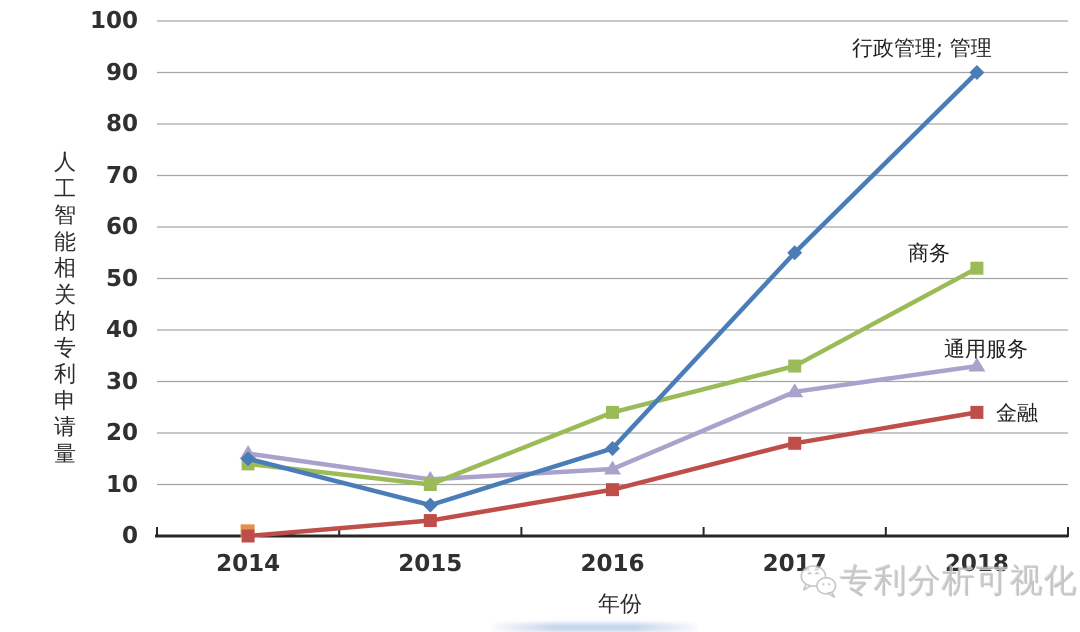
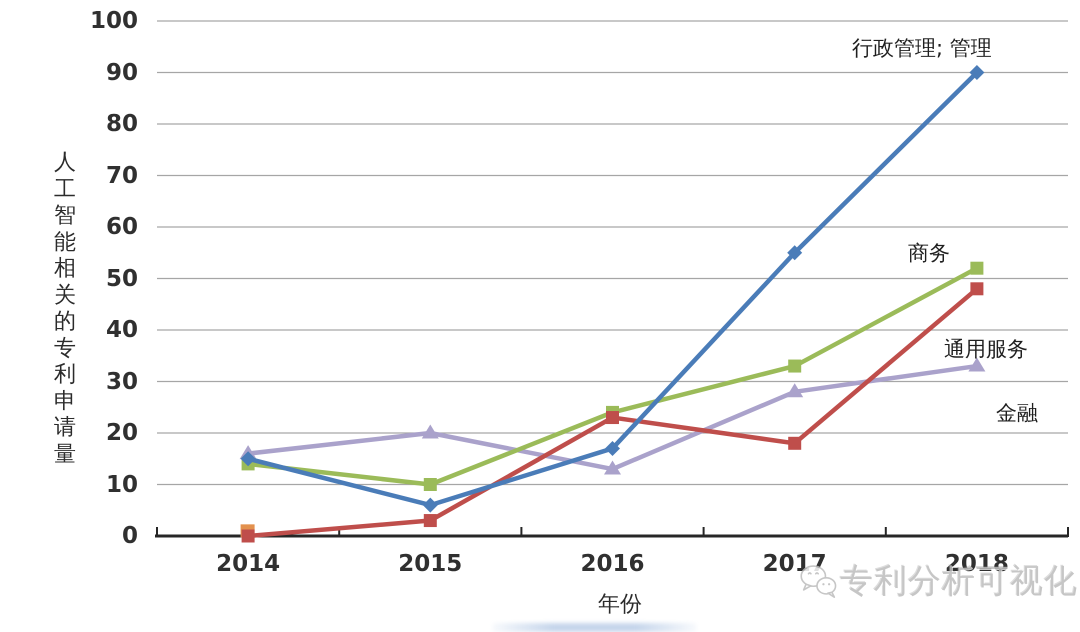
通用服务/2015: 11 -> 20
金融/2016: 9 -> 23
金融/2018: 24 -> 48
